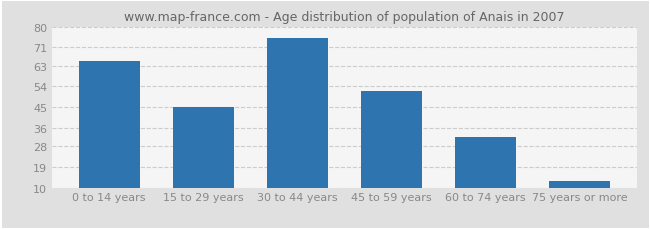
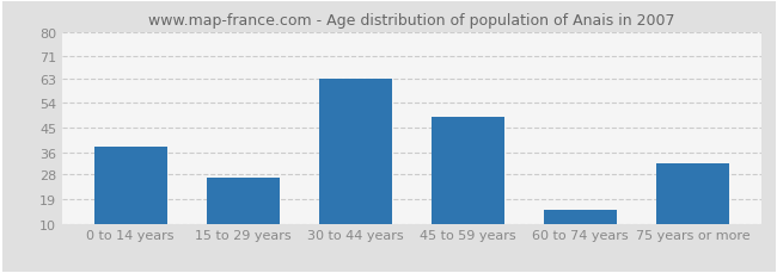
0 to 14 years: 65 -> 38
15 to 29 years: 45 -> 27
30 to 44 years: 75 -> 63
45 to 59 years: 52 -> 49
60 to 74 years: 32 -> 15
75 years or more: 13 -> 32
